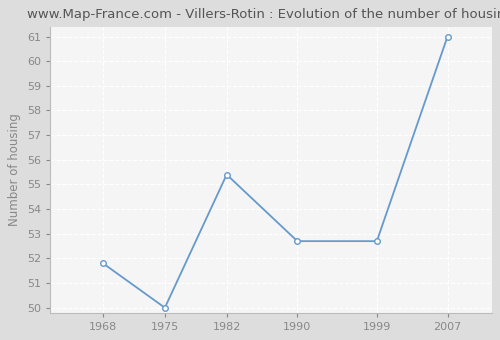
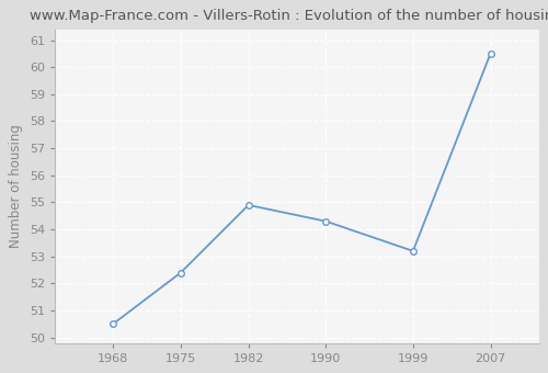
1968: 51.8 -> 50.5
1975: 50.0 -> 52.4
1982: 55.4 -> 54.9
1990: 52.7 -> 54.3
1999: 52.7 -> 53.2
2007: 61.0 -> 60.5
